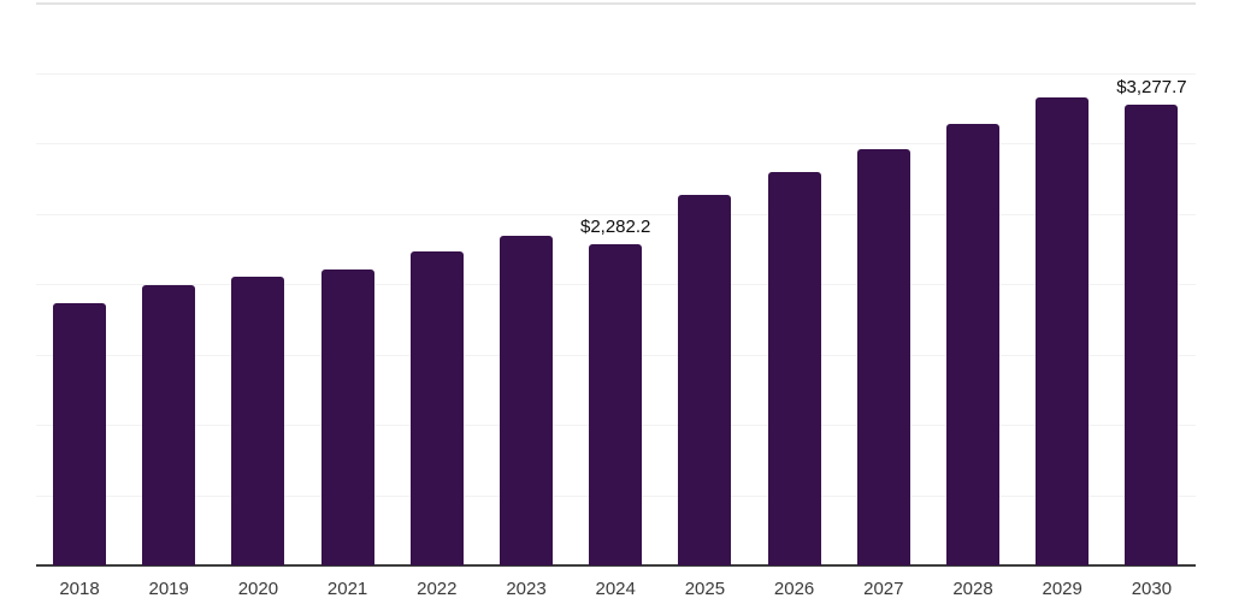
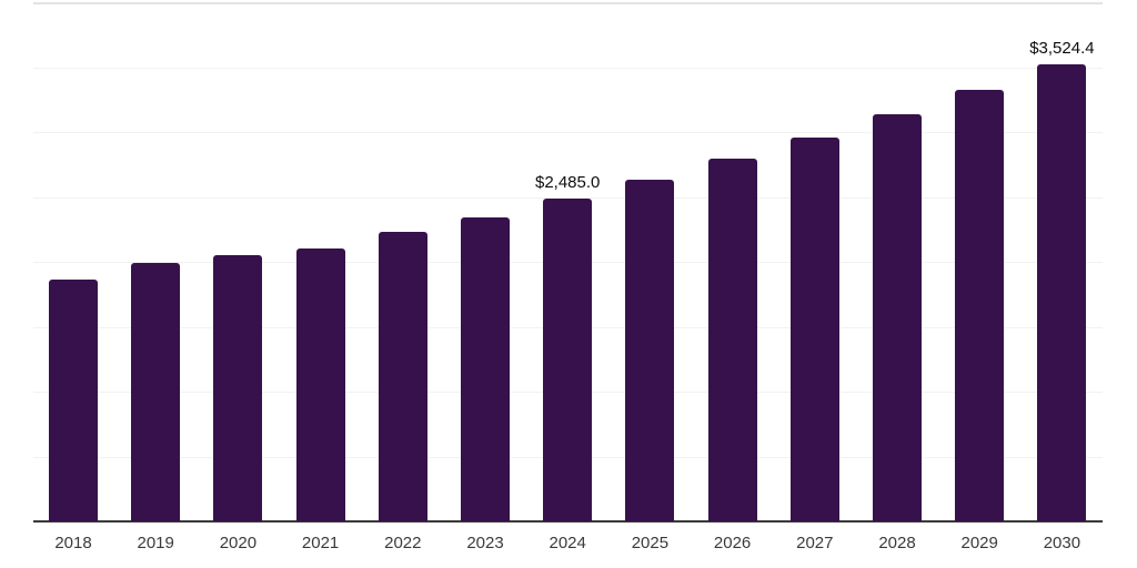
2024: $2,282.2 -> $2,485.0
2030: $3,277.7 -> $3,524.4
